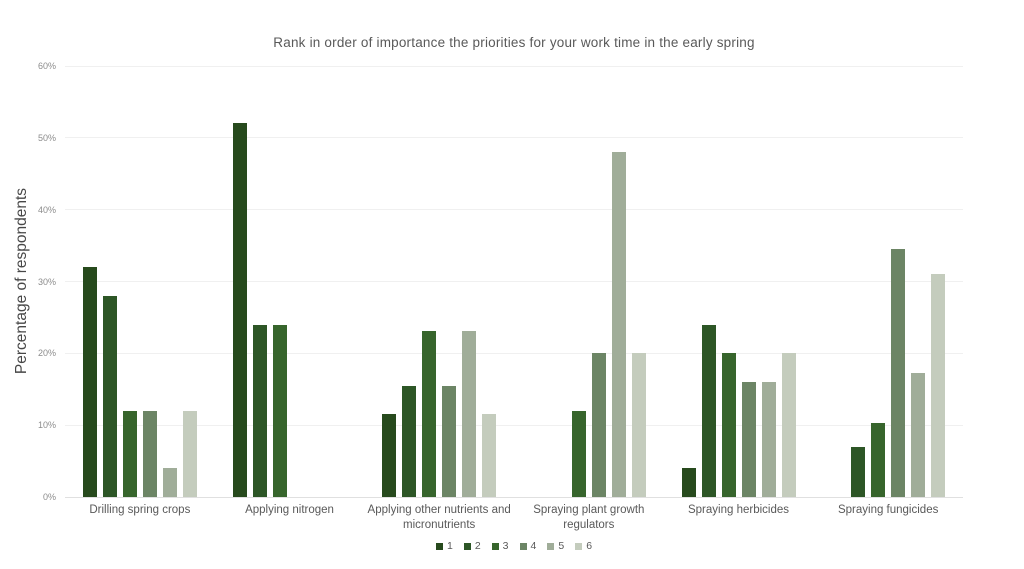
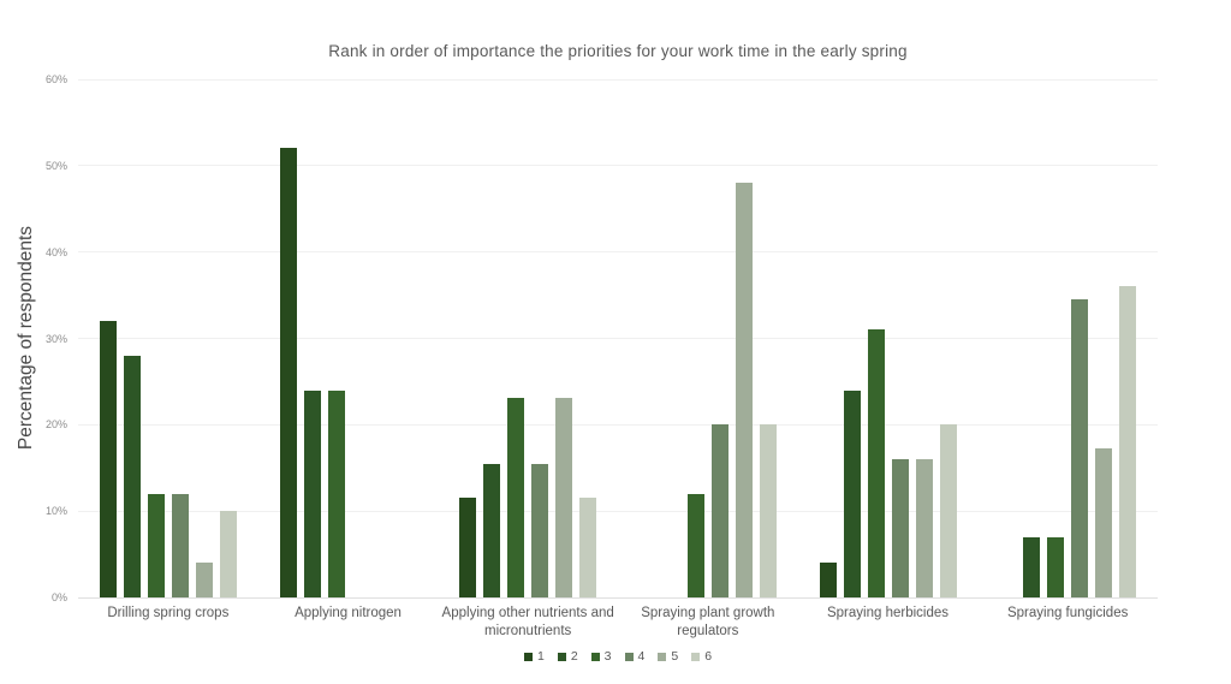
6/Drilling spring crops: 12% -> 10%
3/Spraying herbicides: 20% -> 31%
3/Spraying fungicides: 10% -> 7%
6/Spraying fungicides: 31% -> 36%
